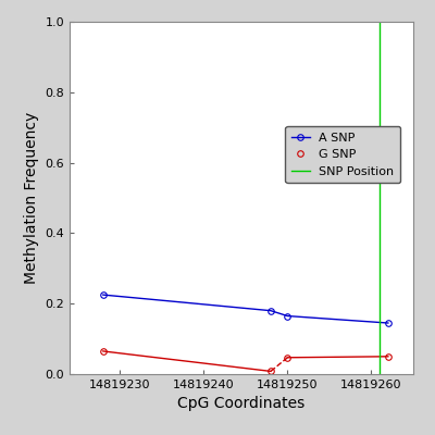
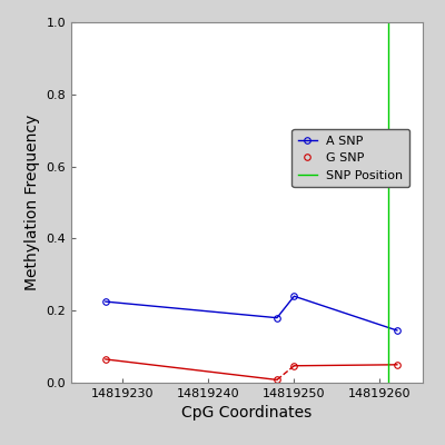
A SNP/14819250: 0.165 -> 0.240
